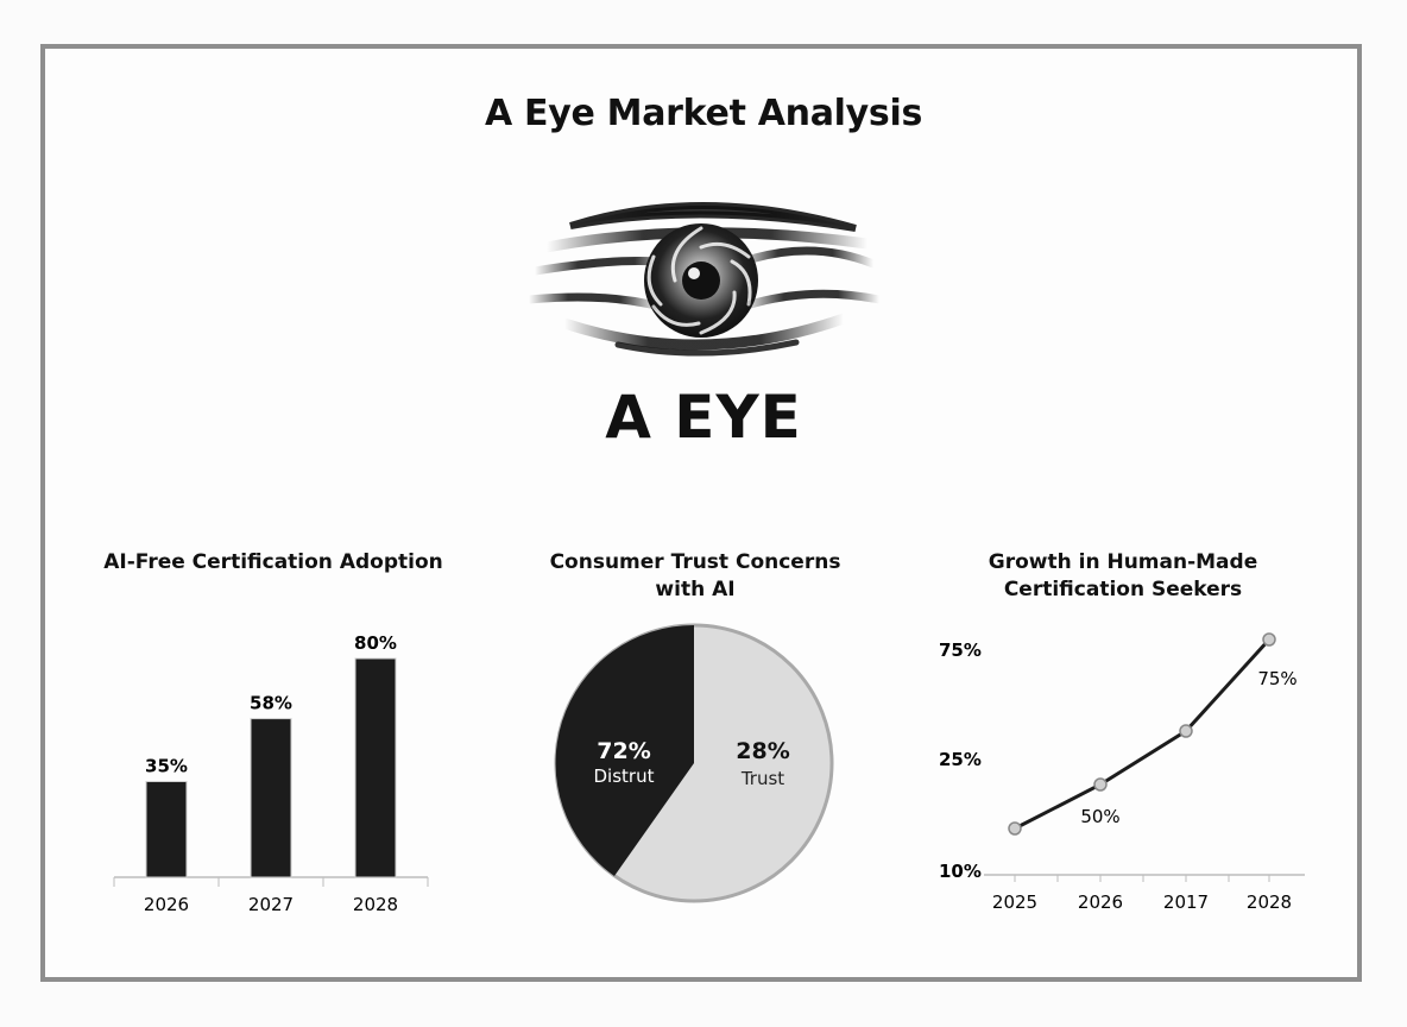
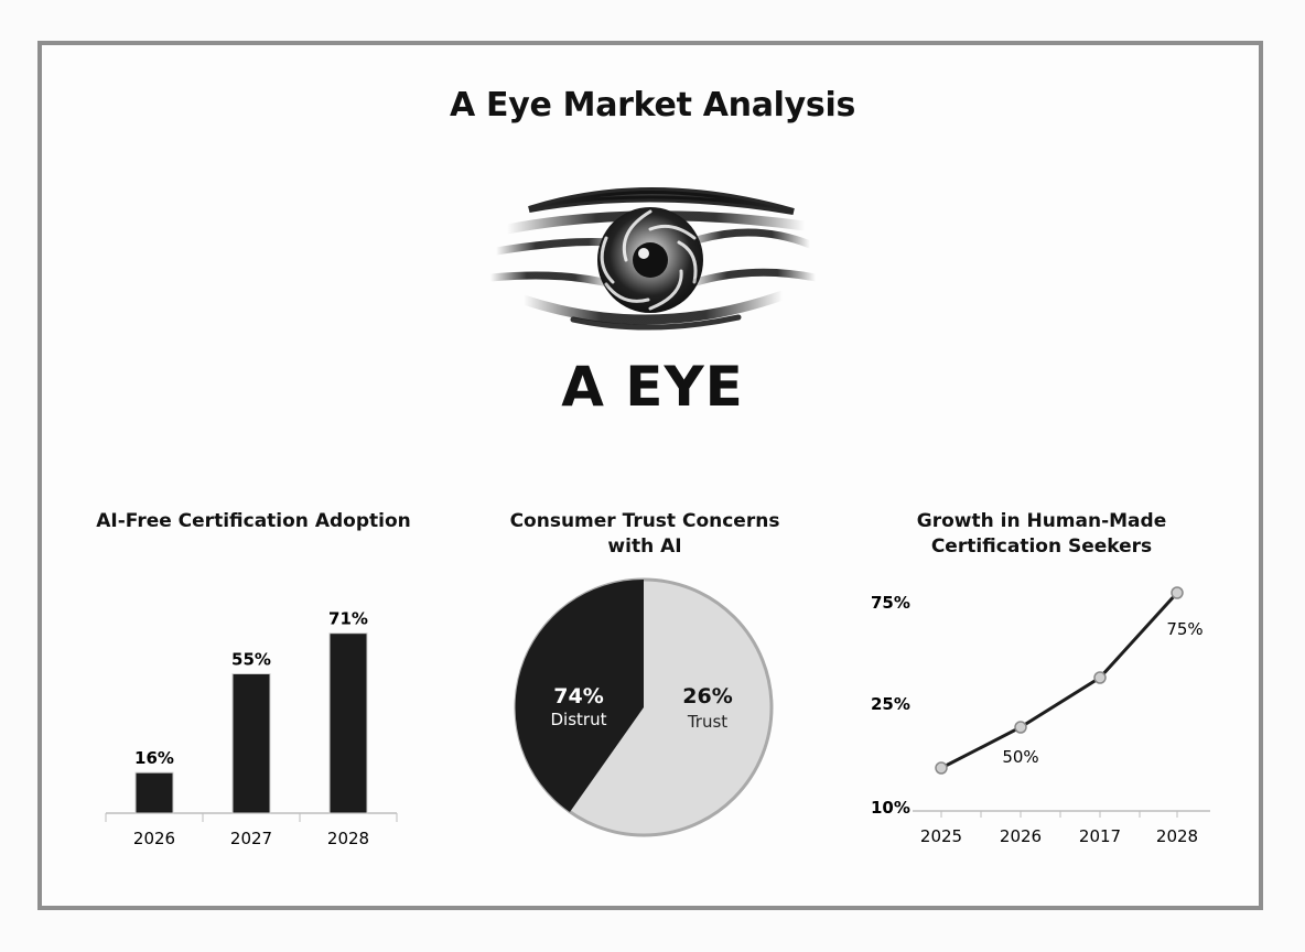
AI-Free Certification Adoption/2026: 35% -> 16%
AI-Free Certification Adoption/2027: 58% -> 55%
AI-Free Certification Adoption/2028: 80% -> 71%
Consumer Trust Concerns with AI/Distrut: 72% -> 74%
Consumer Trust Concerns with AI/Trust: 28% -> 26%
